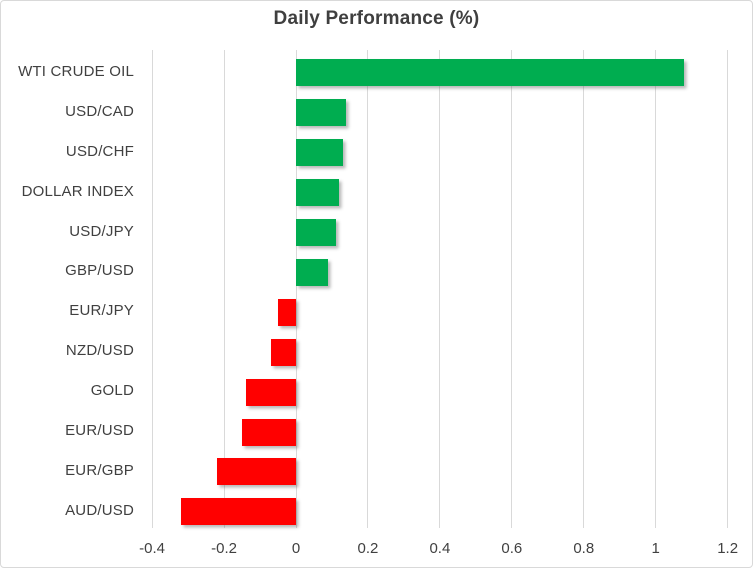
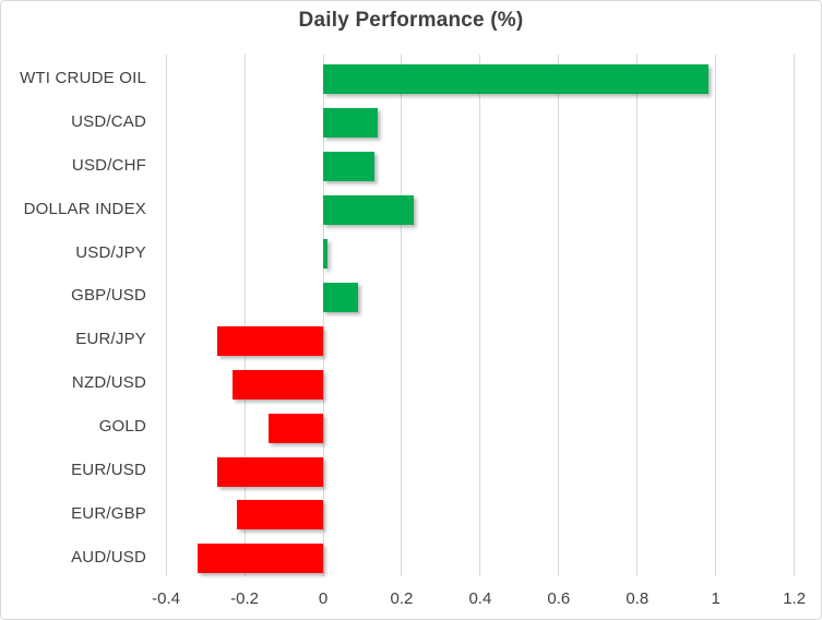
WTI CRUDE OIL: 1.08 -> 0.98
DOLLAR INDEX: 0.12 -> 0.23
USD/JPY: 0.11 -> 0.01
EUR/JPY: -0.05 -> -0.27
NZD/USD: -0.07 -> -0.23
EUR/USD: -0.15 -> -0.27
